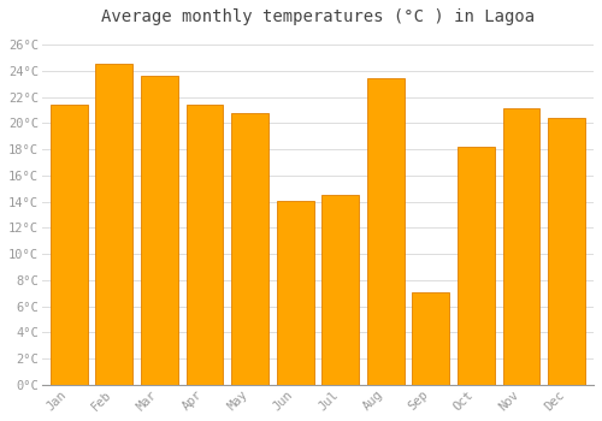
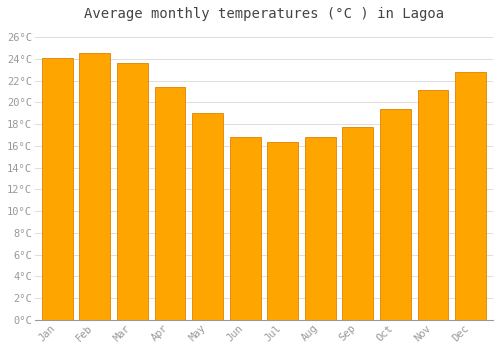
Jan: 21.4°C -> 24.1°C
May: 20.8°C -> 19.0°C
Jun: 14.1°C -> 16.8°C
Jul: 14.5°C -> 16.4°C
Aug: 23.4°C -> 16.8°C
Sep: 7.1°C -> 17.7°C
Oct: 18.2°C -> 19.4°C
Dec: 20.4°C -> 22.8°C
